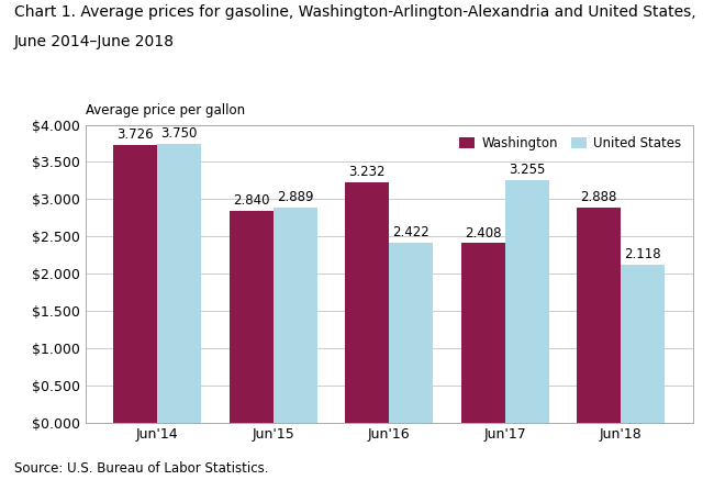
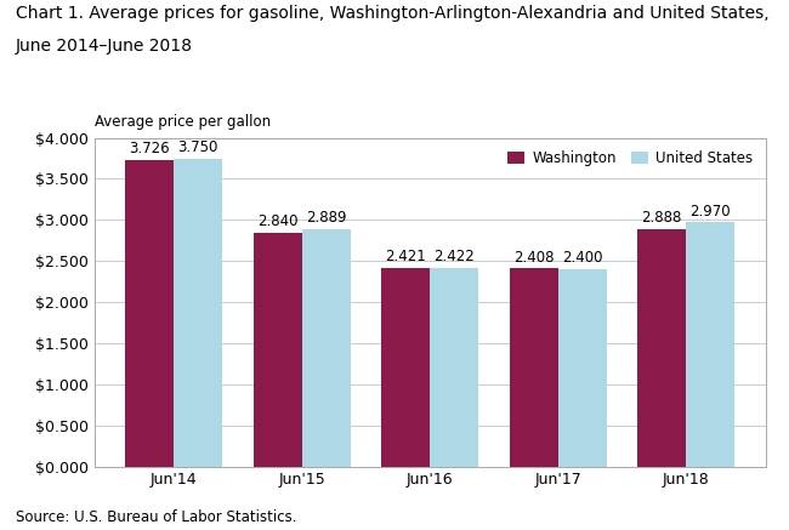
Washington/Jun'16: 3.232 -> 2.421
United States/Jun'17: 3.255 -> 2.400
United States/Jun'18: 2.118 -> 2.970
